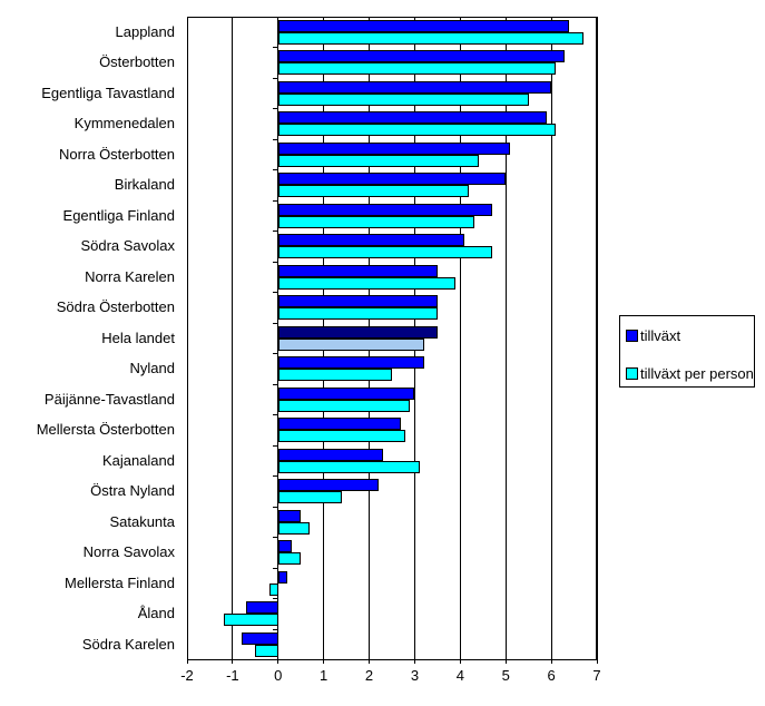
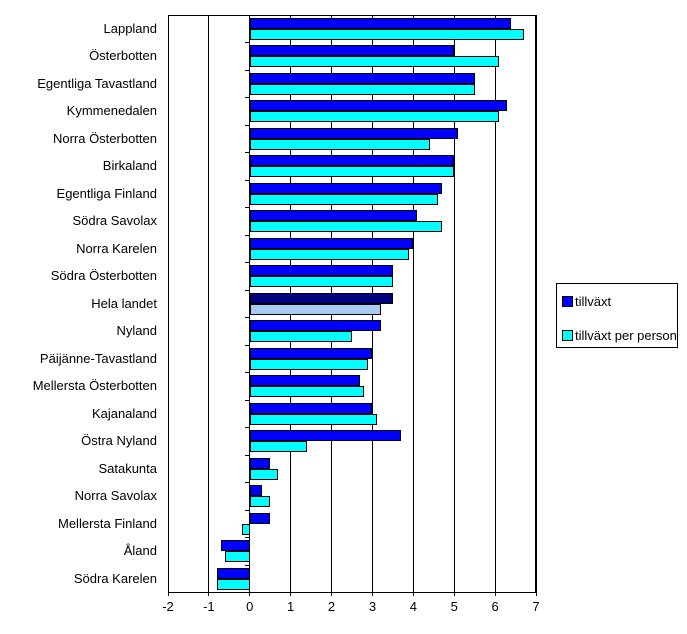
tillväxt/Österbotten: 6.3 -> 5.0
tillväxt/Egentliga Tavastland: 6.0 -> 5.5
tillväxt/Kymmenedalen: 5.9 -> 6.3
tillväxt per person/Birkaland: 4.2 -> 5.0
tillväxt per person/Egentliga Finland: 4.3 -> 4.6
tillväxt/Norra Karelen: 3.5 -> 4.0
tillväxt/Kajanaland: 2.3 -> 3.0
tillväxt/Östra Nyland: 2.2 -> 3.7
tillväxt/Mellersta Finland: 0.2 -> 0.5
tillväxt per person/Åland: -1.2 -> -0.6
tillväxt per person/Södra Karelen: -0.5 -> -0.8
